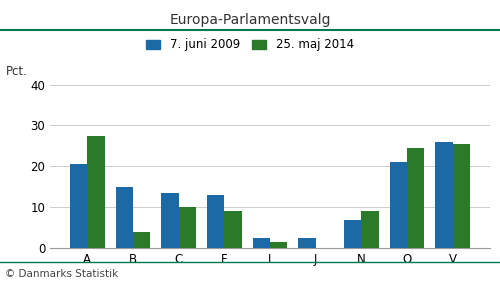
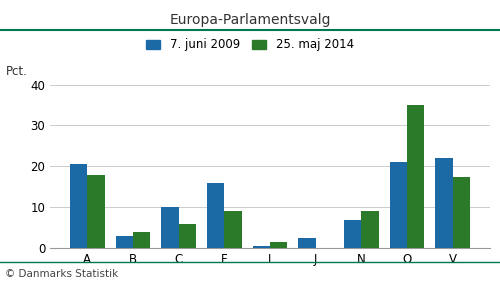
25. maj 2014/A: 27.5 -> 18.0
7. juni 2009/B: 15.0 -> 3.0
7. juni 2009/C: 13.5 -> 10.0
25. maj 2014/C: 10.0 -> 6.0
7. juni 2009/F: 13.0 -> 16.0
7. juni 2009/I: 2.5 -> 0.5
25. maj 2014/O: 24.5 -> 35.0
7. juni 2009/V: 26.0 -> 22.0
25. maj 2014/V: 25.5 -> 17.5
